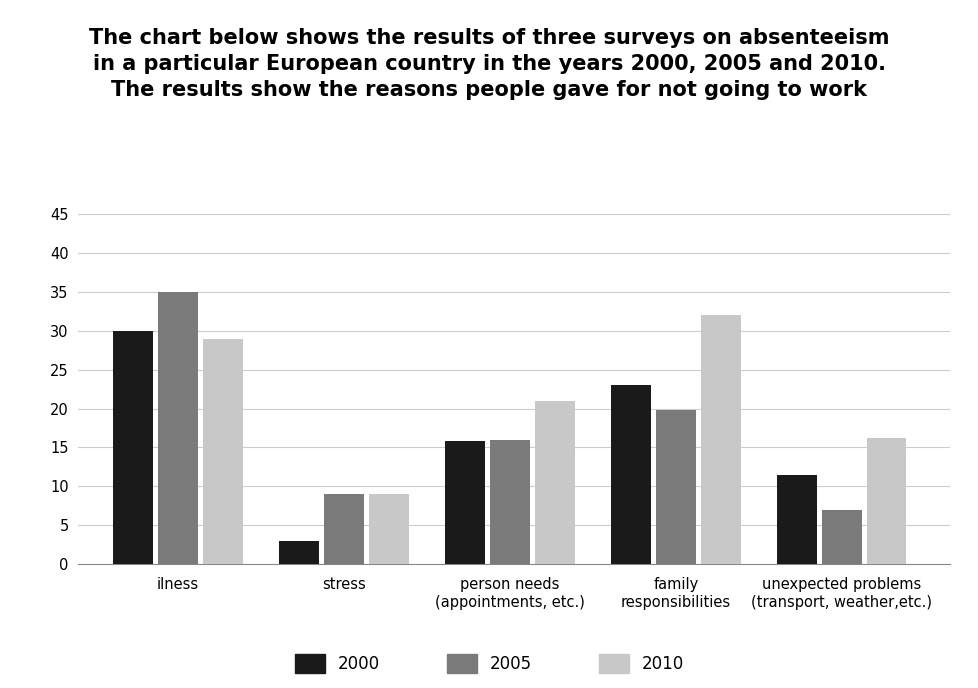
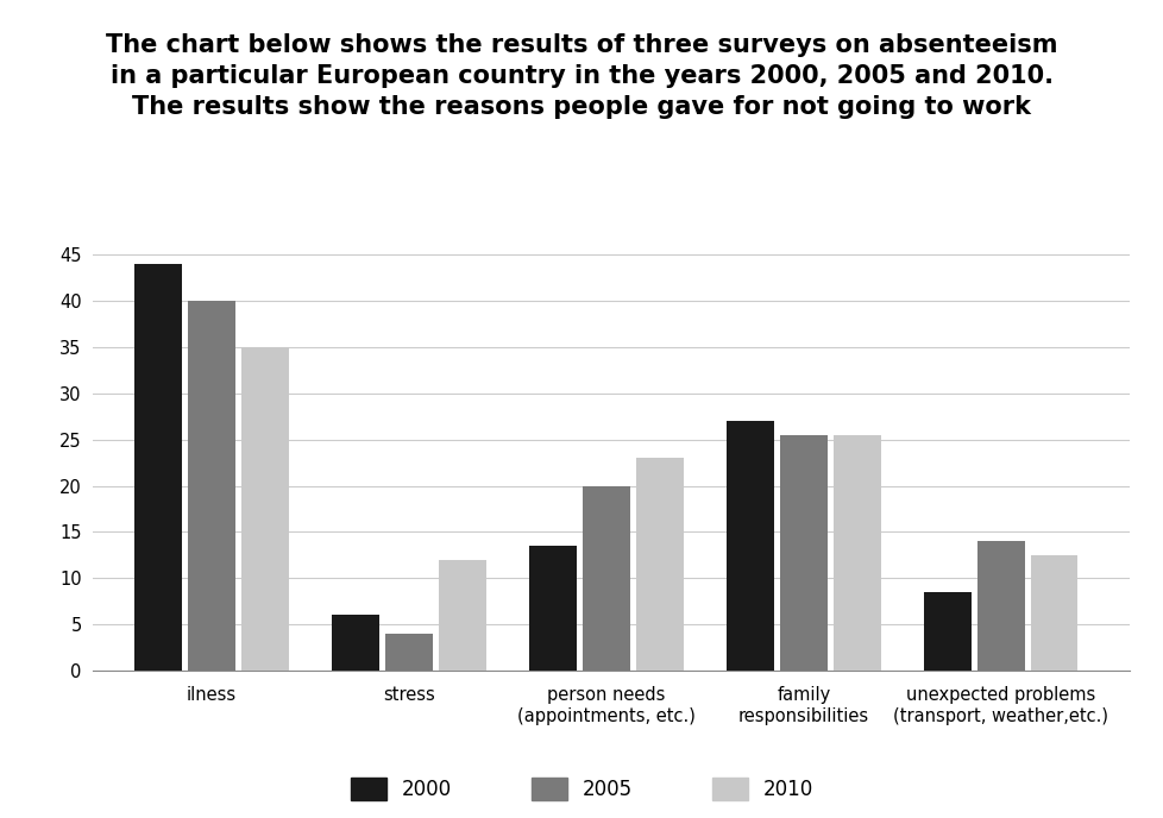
2000/ilness: 30.0 -> 44.0
2005/ilness: 35.0 -> 40.0
2010/ilness: 29.0 -> 35.0
2000/stress: 3.0 -> 6.0
2005/stress: 9.0 -> 4.0
2010/stress: 9.0 -> 12.0
2000/person needs (appointments, etc.): 15.8 -> 13.5
2005/person needs (appointments, etc.): 16.0 -> 20.0
2010/person needs (appointments, etc.): 21.0 -> 23.0
2000/family responsibilities: 23.0 -> 27.0
2005/family responsibilities: 19.8 -> 25.5
2010/family responsibilities: 32.0 -> 25.5
2000/unexpected problems (transport, weather,etc.): 11.4 -> 8.5
2005/unexpected problems (transport, weather,etc.): 7.0 -> 14.0
2010/unexpected problems (transport, weather,etc.): 16.2 -> 12.5
